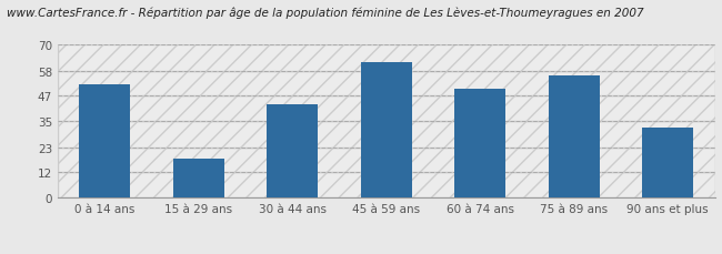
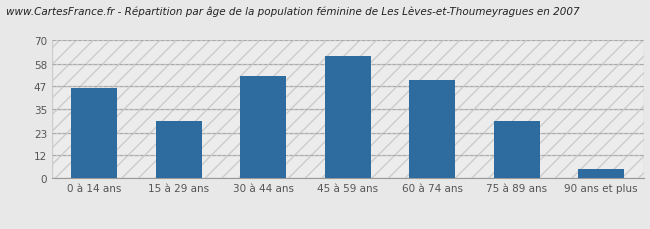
0 à 14 ans: 52 -> 46
15 à 29 ans: 18 -> 29
30 à 44 ans: 43 -> 52
75 à 89 ans: 56 -> 29
90 ans et plus: 32 -> 5
